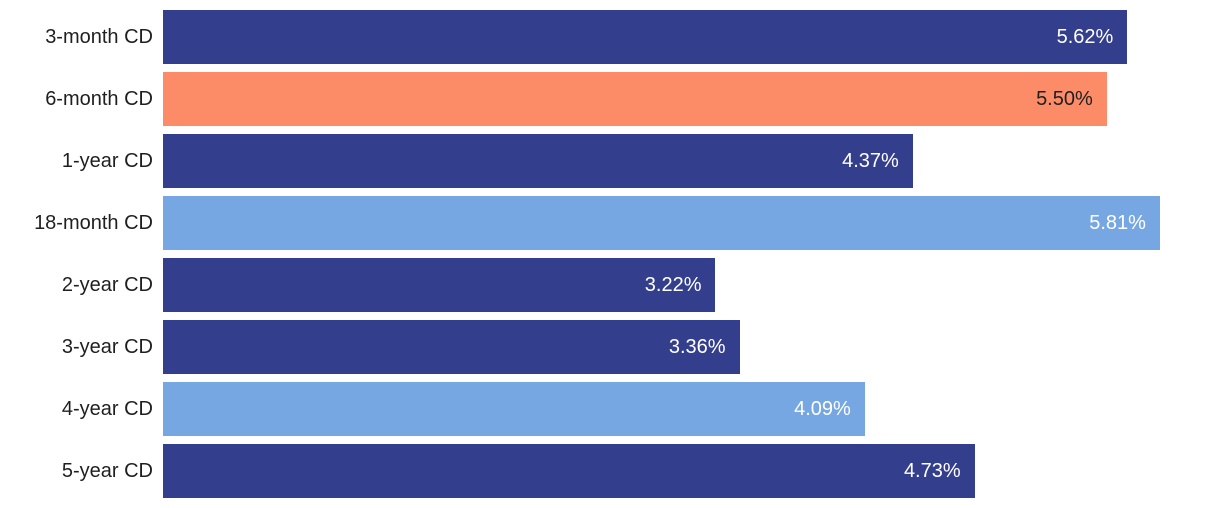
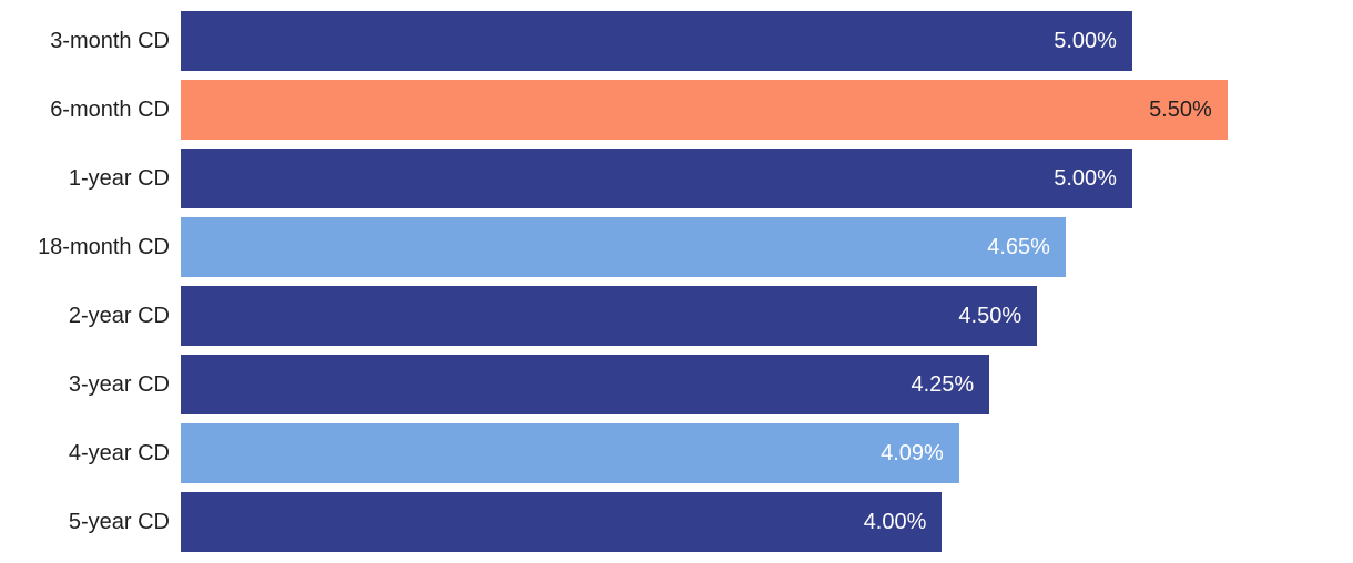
3-month CD: 5.62% -> 5.00%
1-year CD: 4.37% -> 5.00%
18-month CD: 5.81% -> 4.65%
2-year CD: 3.22% -> 4.50%
3-year CD: 3.36% -> 4.25%
5-year CD: 4.73% -> 4.00%
